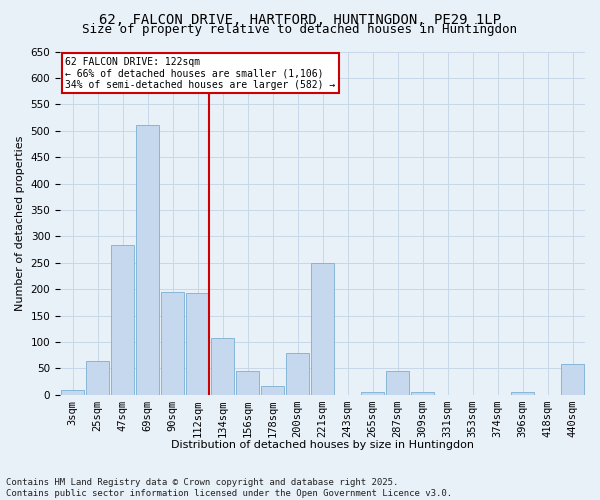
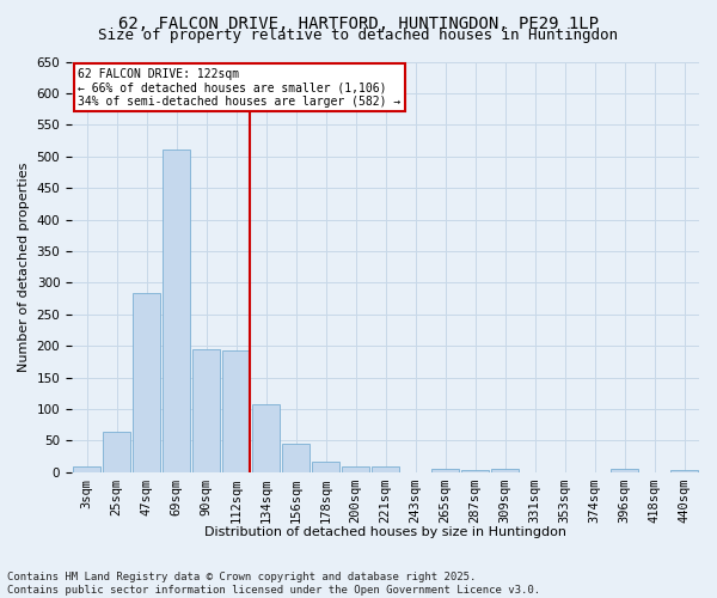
200sqm: 80 -> 10
221sqm: 250 -> 10
287sqm: 46 -> 3
440sqm: 58 -> 3
